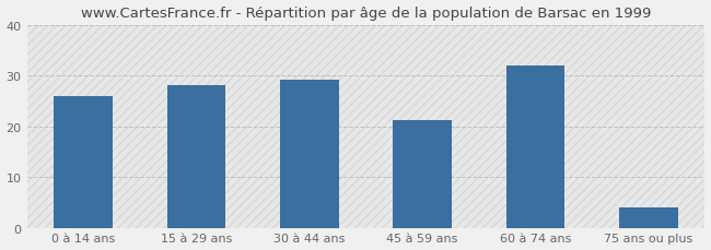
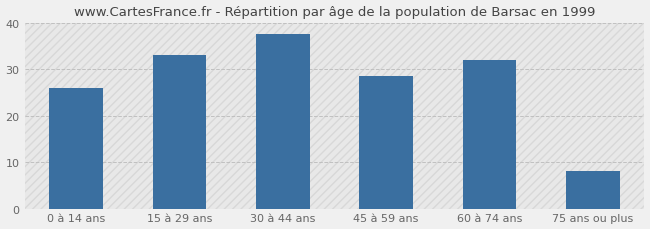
15 à 29 ans: 28.2 -> 33.0
30 à 44 ans: 29.2 -> 37.5
45 à 59 ans: 21.2 -> 28.5
75 ans ou plus: 4.0 -> 8.0
